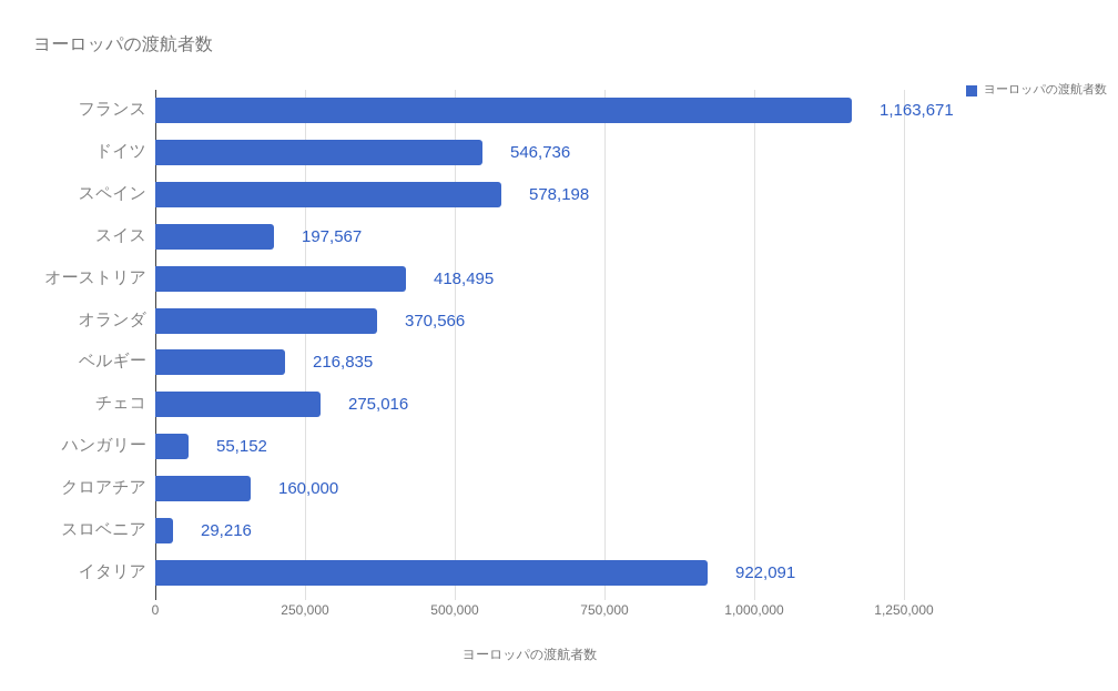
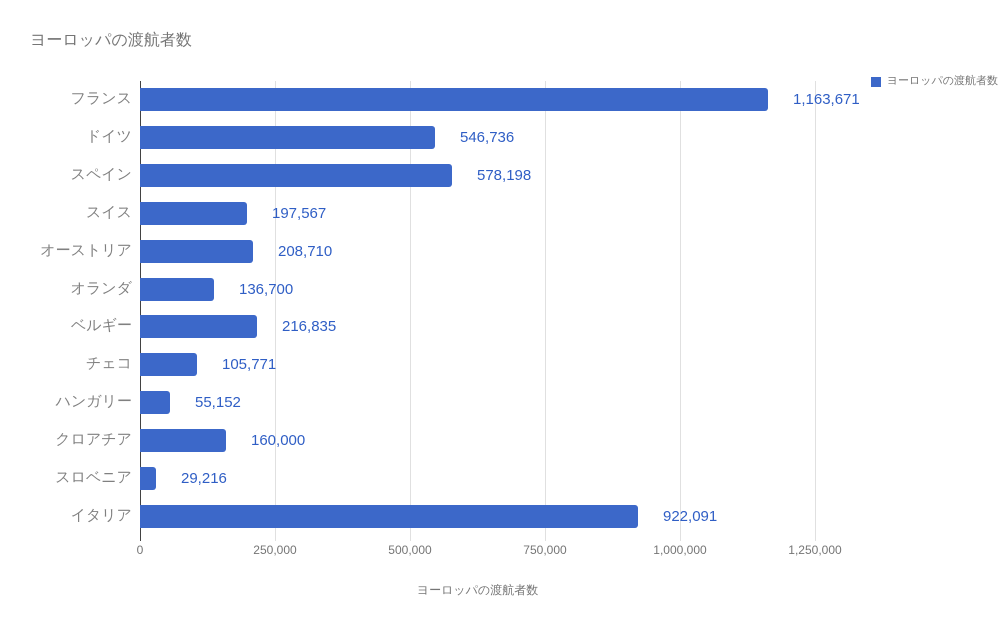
オーストリア: 418,495 -> 208,710
オランダ: 370,566 -> 136,700
チェコ: 275,016 -> 105,771
